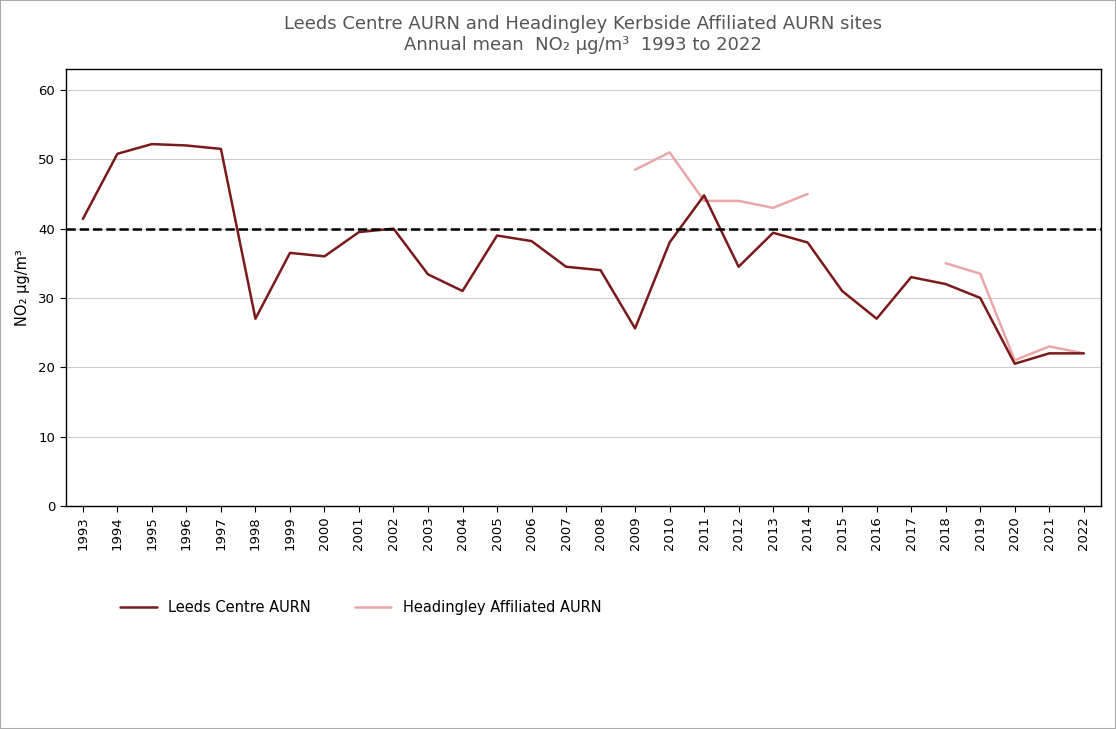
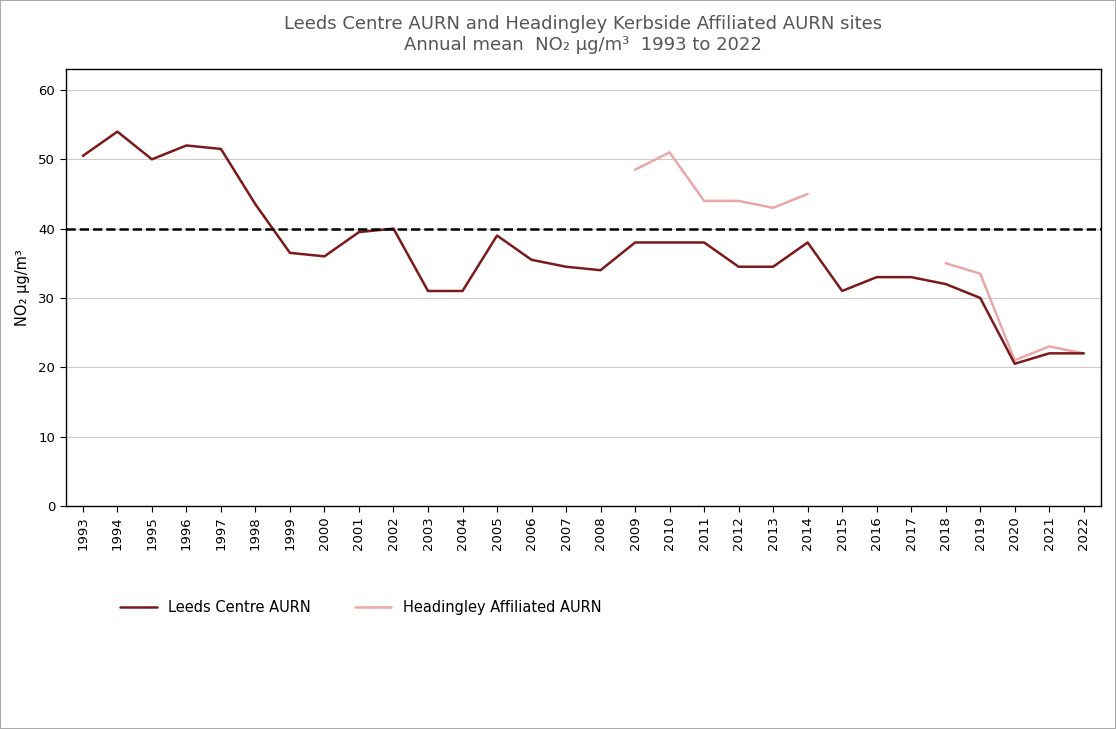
Leeds Centre AURN/1993: 41.4 -> 50.5
Leeds Centre AURN/1994: 50.8 -> 54.0
Leeds Centre AURN/1995: 52.2 -> 50.0
Leeds Centre AURN/1998: 27.0 -> 43.5
Leeds Centre AURN/2003: 33.4 -> 31.0
Leeds Centre AURN/2006: 38.2 -> 35.5
Leeds Centre AURN/2009: 25.6 -> 38.0
Leeds Centre AURN/2011: 44.8 -> 38.0
Leeds Centre AURN/2013: 39.4 -> 34.5
Leeds Centre AURN/2016: 27.0 -> 33.0
